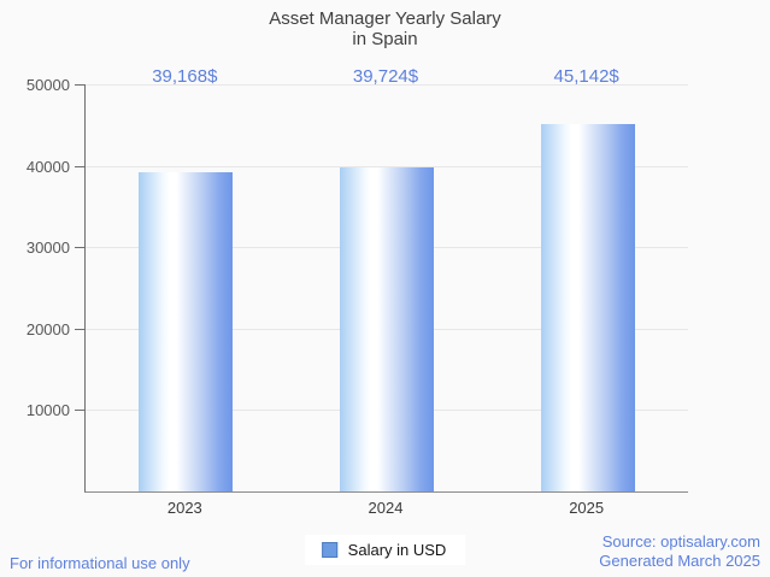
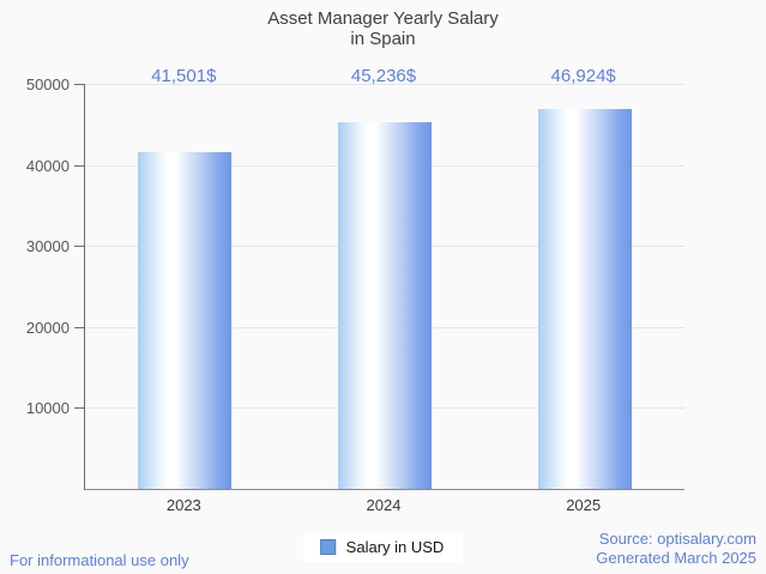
2023: 39,168 -> 41,501
2024: 39,724 -> 45,236
2025: 45,142 -> 46,924
